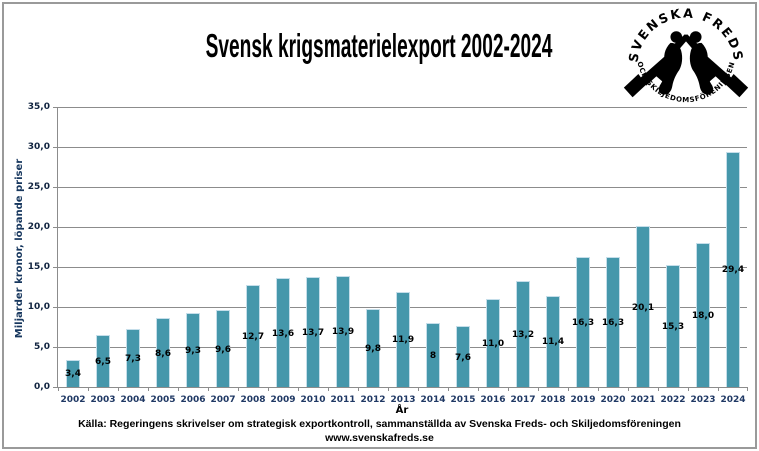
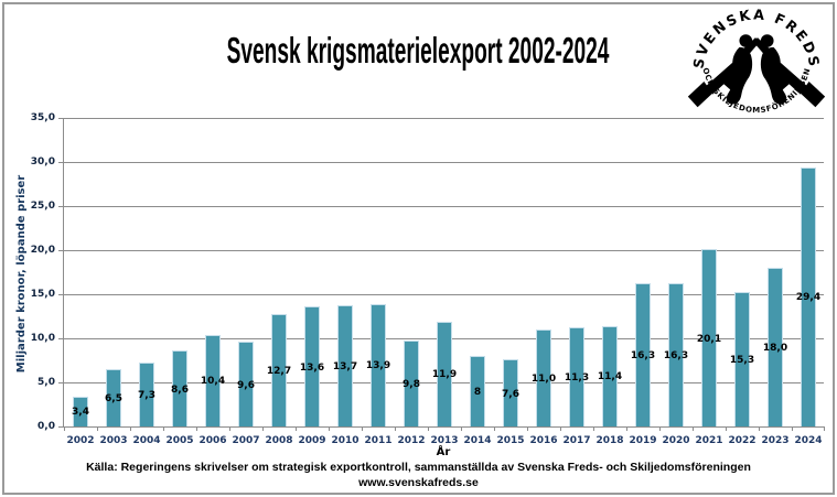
2006: 9,3 -> 10,4
2017: 13,2 -> 11,3
